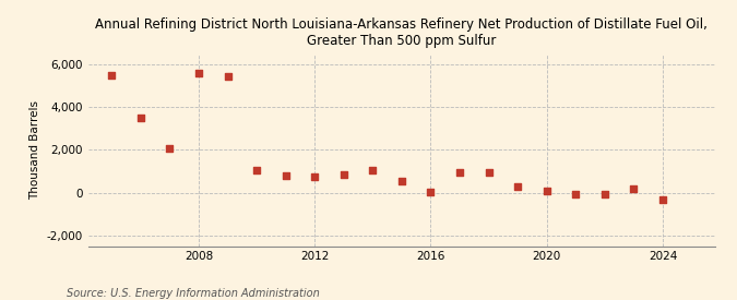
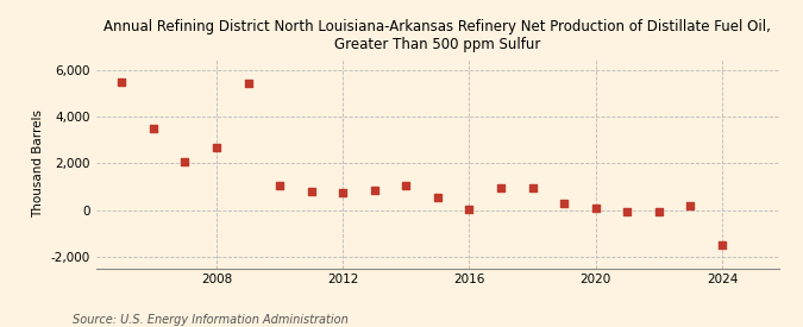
2008: 5,600 -> 2,700
2024: -400 -> -1,500
